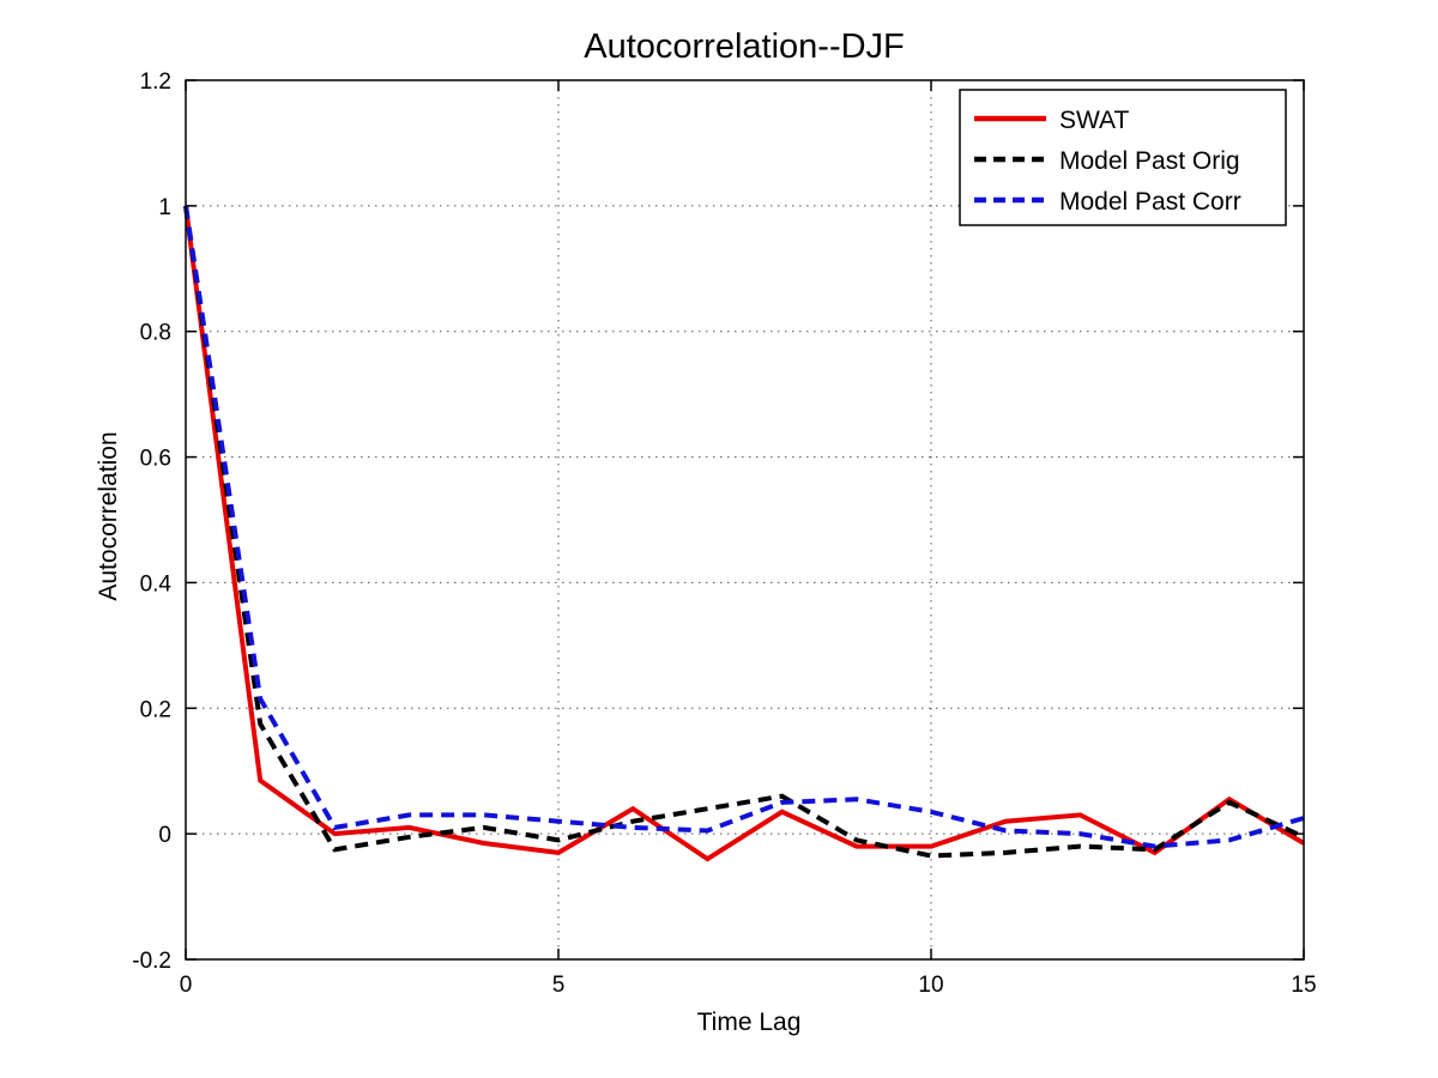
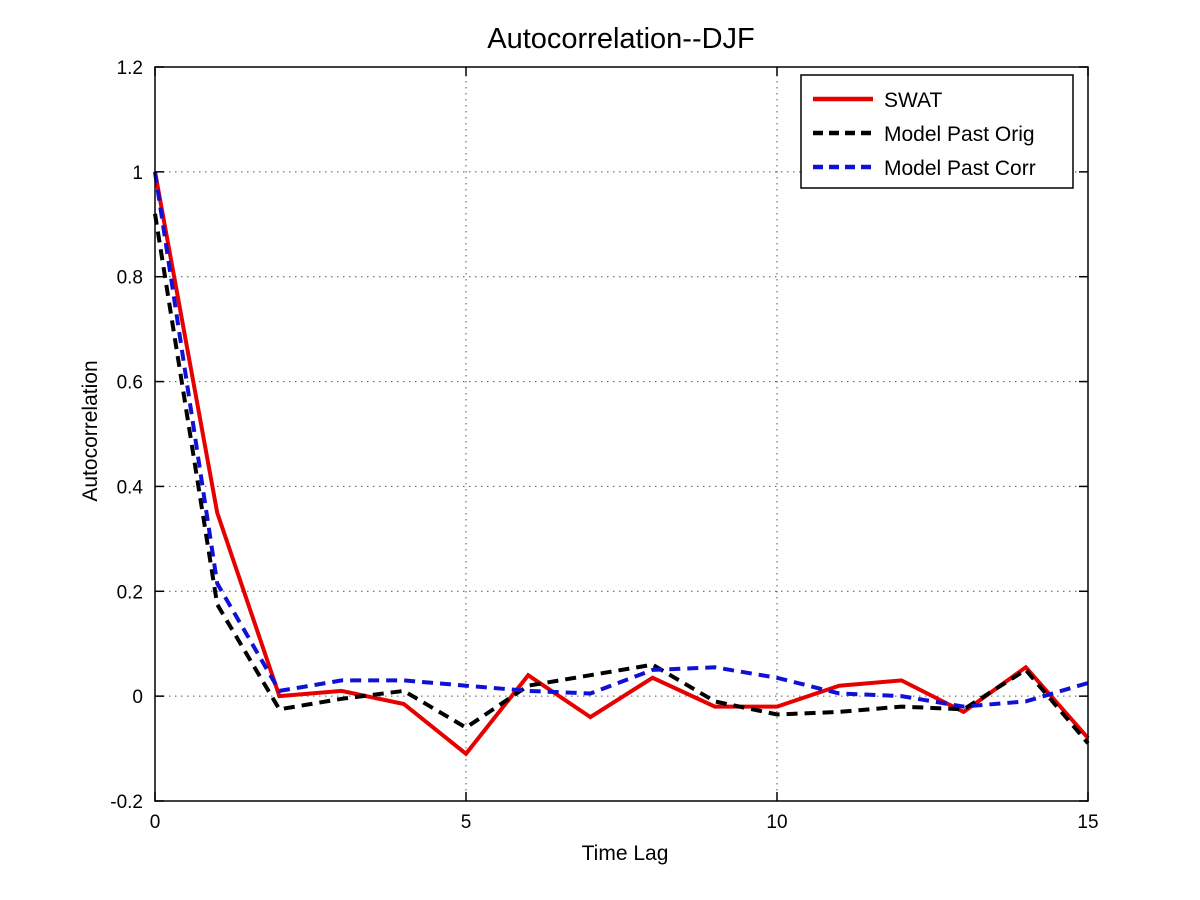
Model Past Orig/0: 1.00 -> 0.92
SWAT/1: 0.09 -> 0.35
SWAT/5: -0.03 -> -0.11
Model Past Orig/5: -0.01 -> -0.06
SWAT/15: -0.01 -> -0.08
Model Past Orig/15: -0.01 -> -0.09
